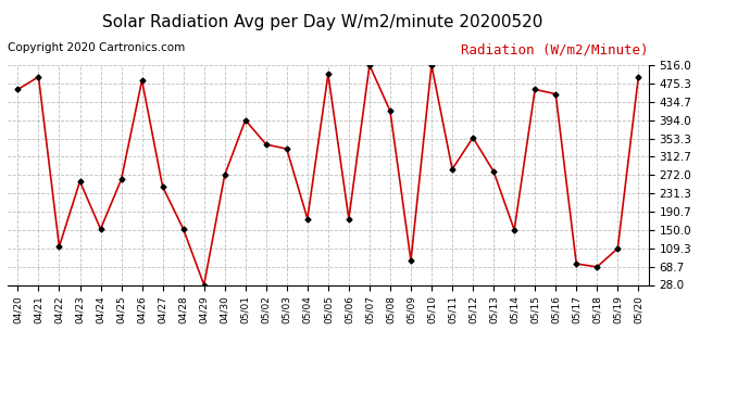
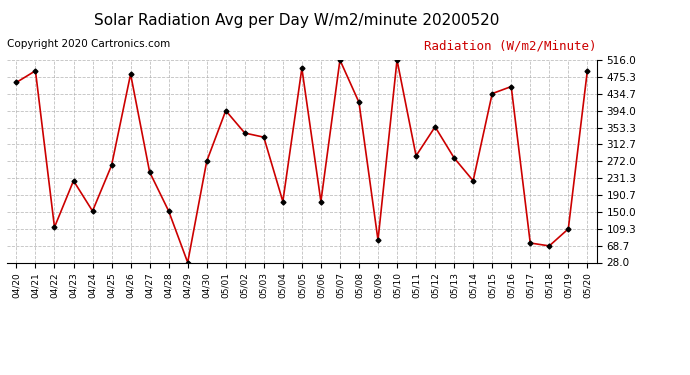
04/23: 258 -> 225
05/14: 150 -> 225
05/15: 462 -> 435
